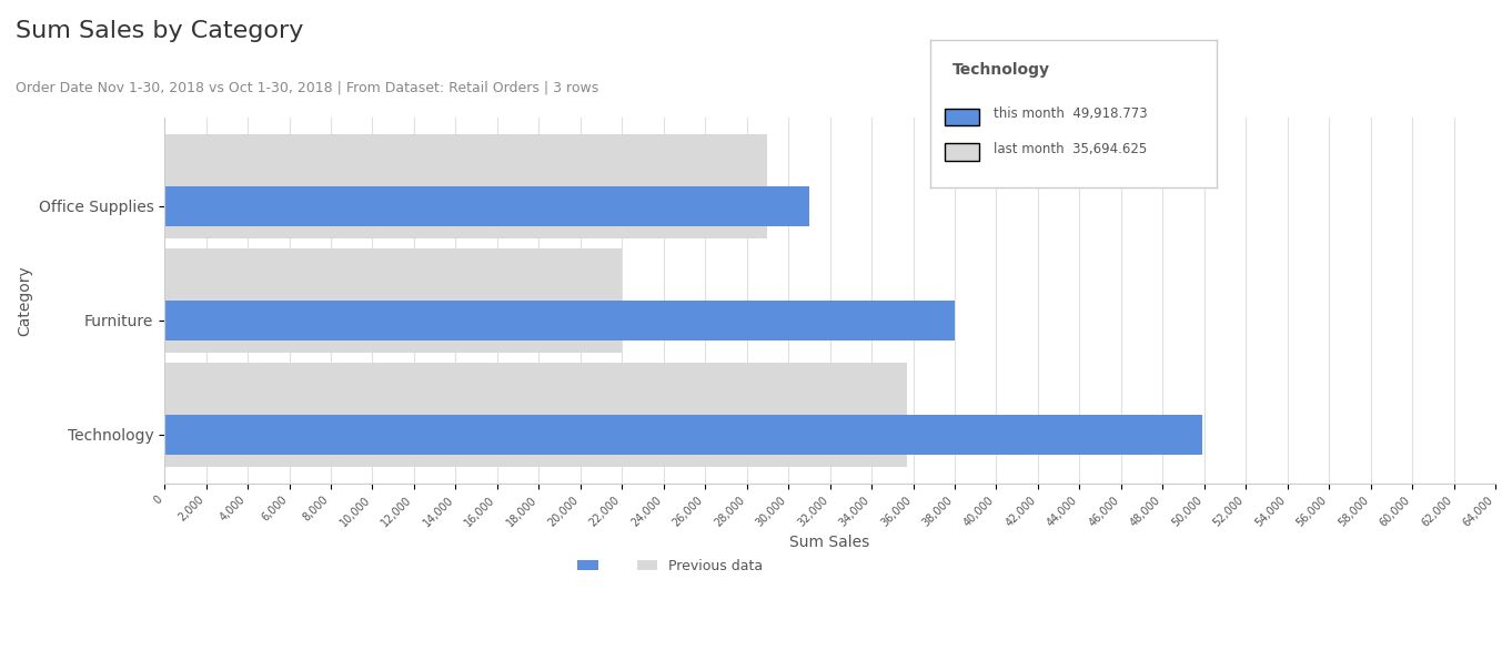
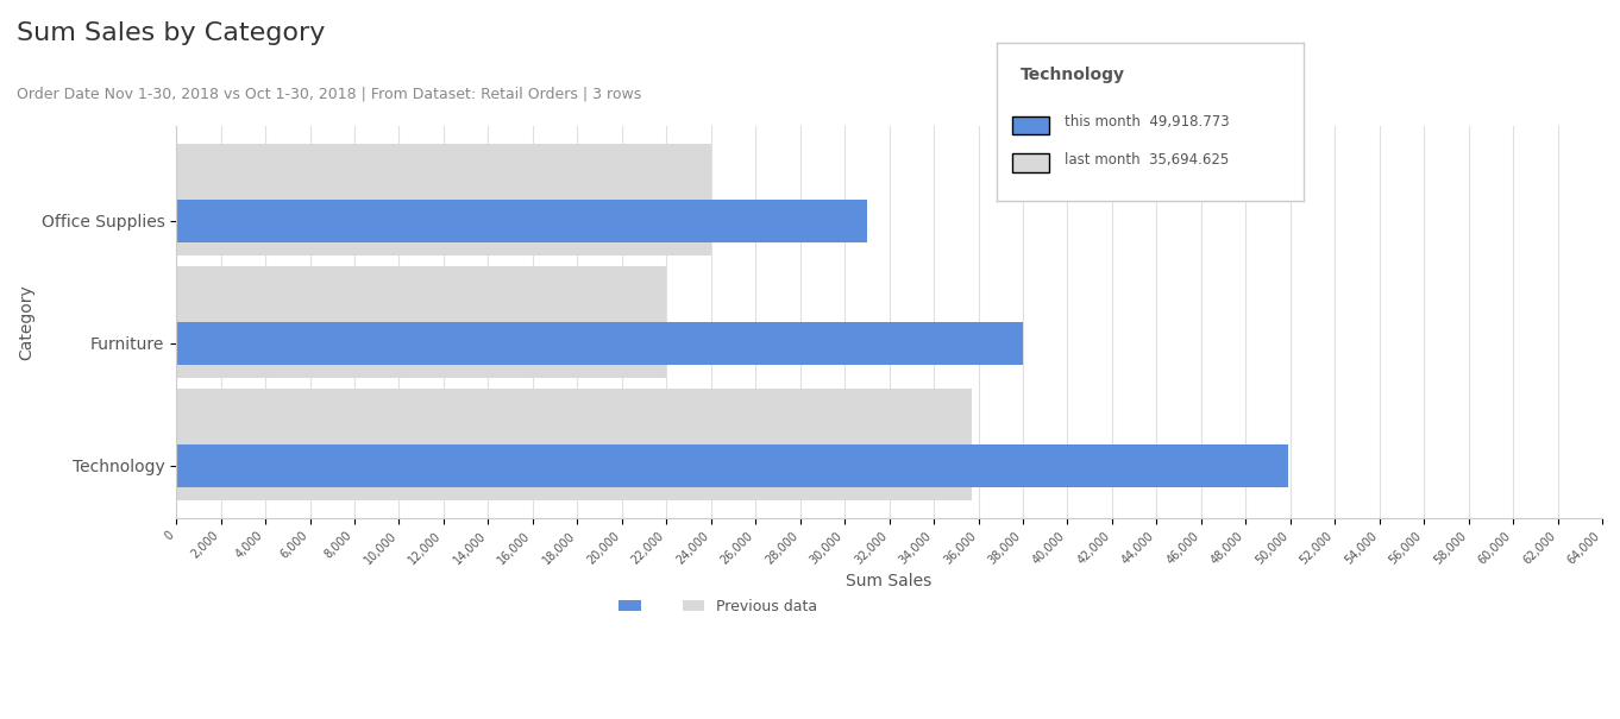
Previous data/Office Supplies: 29,000 -> 24,000
